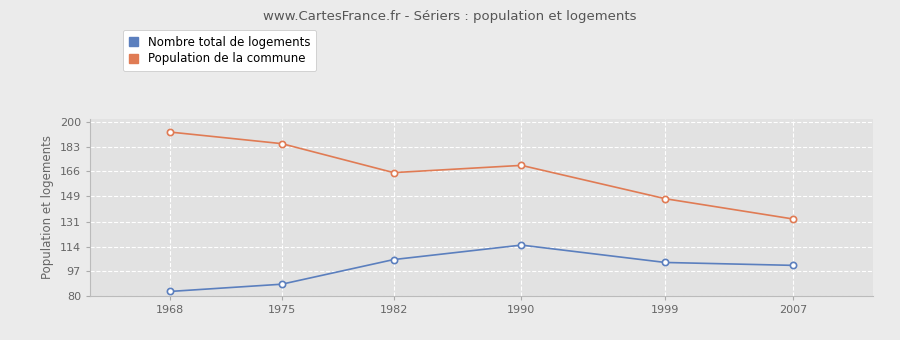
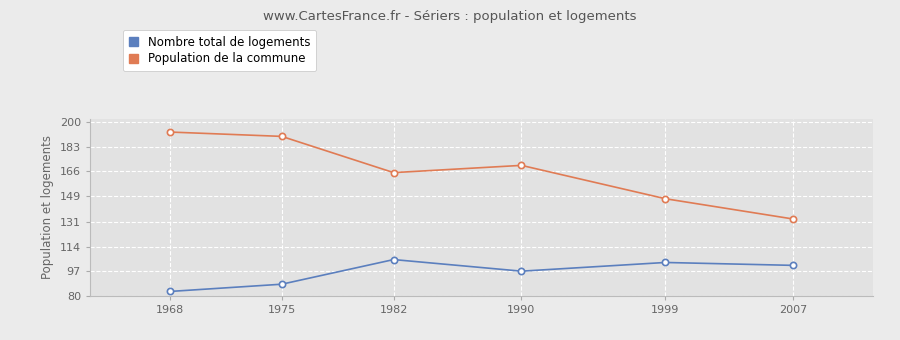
Population de la commune/1975: 185 -> 190
Nombre total de logements/1990: 115 -> 97
